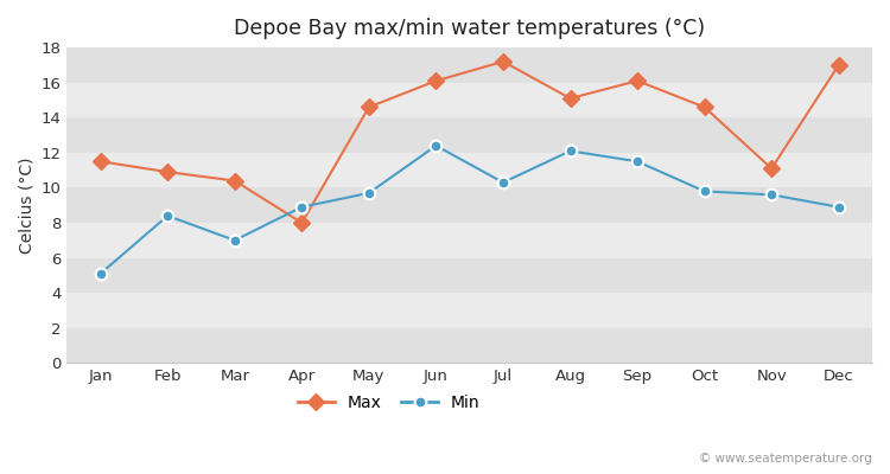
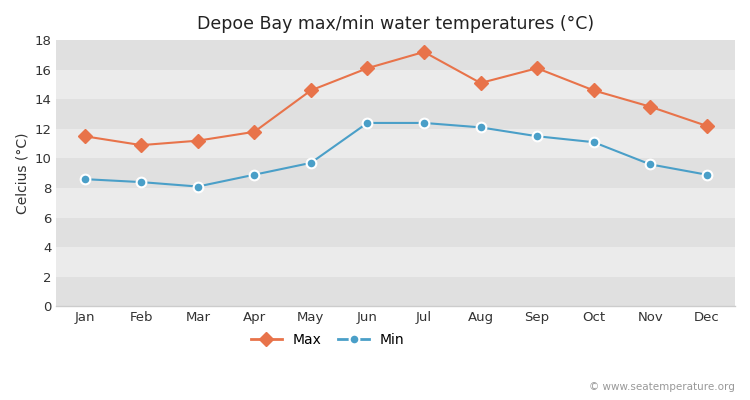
Min/Jan: 5.1 -> 8.6
Max/Mar: 10.4 -> 11.2
Min/Mar: 7.0 -> 8.1
Max/Apr: 8.0 -> 11.8
Min/Jul: 10.3 -> 12.4
Min/Oct: 9.8 -> 11.1
Max/Nov: 11.1 -> 13.5
Max/Dec: 17.0 -> 12.2
